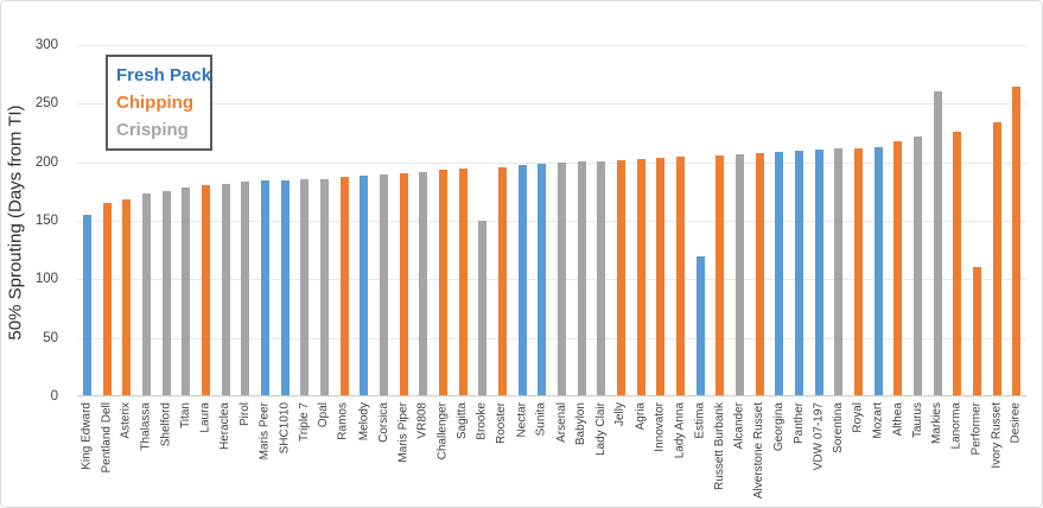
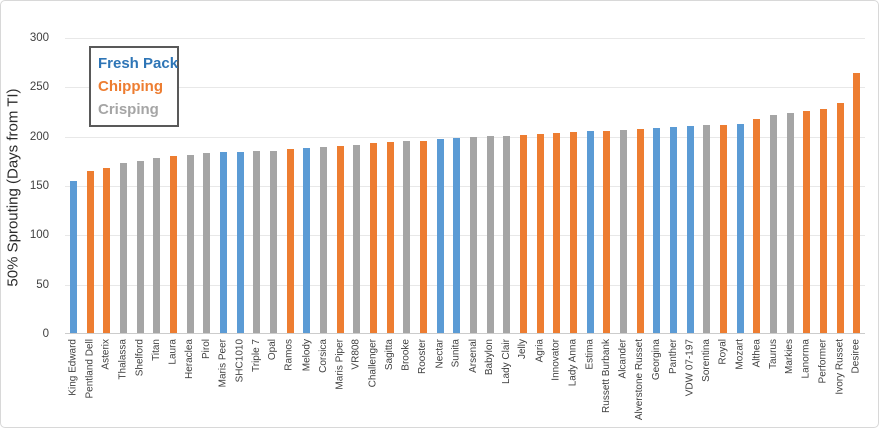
Brooke: 150 -> 200
Estima: 120 -> 210
Markies: 260 -> 220
Performer: 110 -> 230
